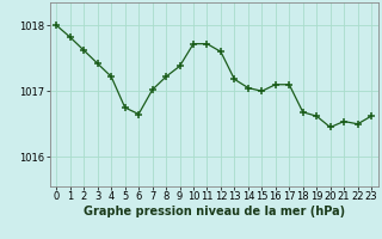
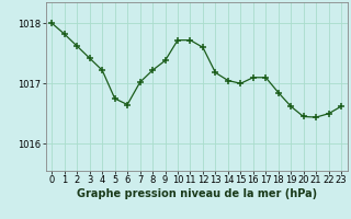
18: 1016.68 -> 1016.85
21: 1016.54 -> 1016.44
